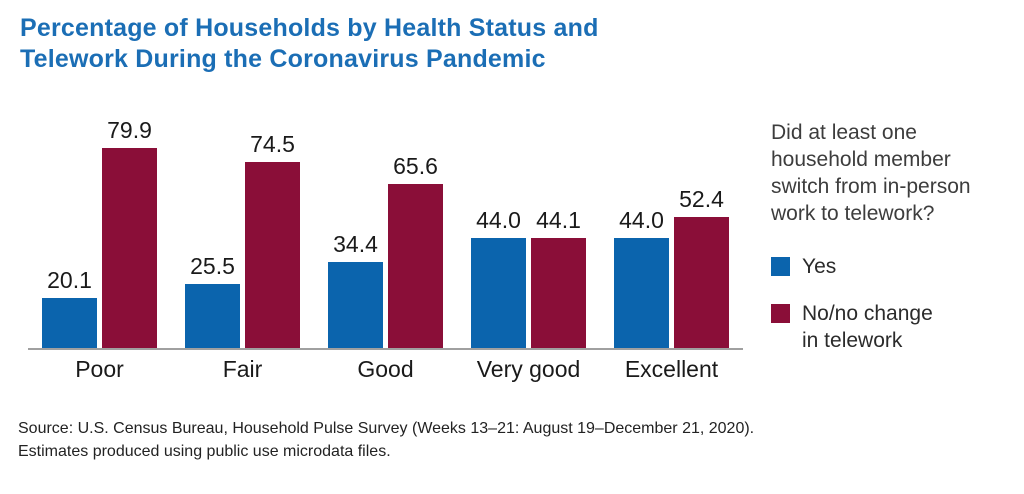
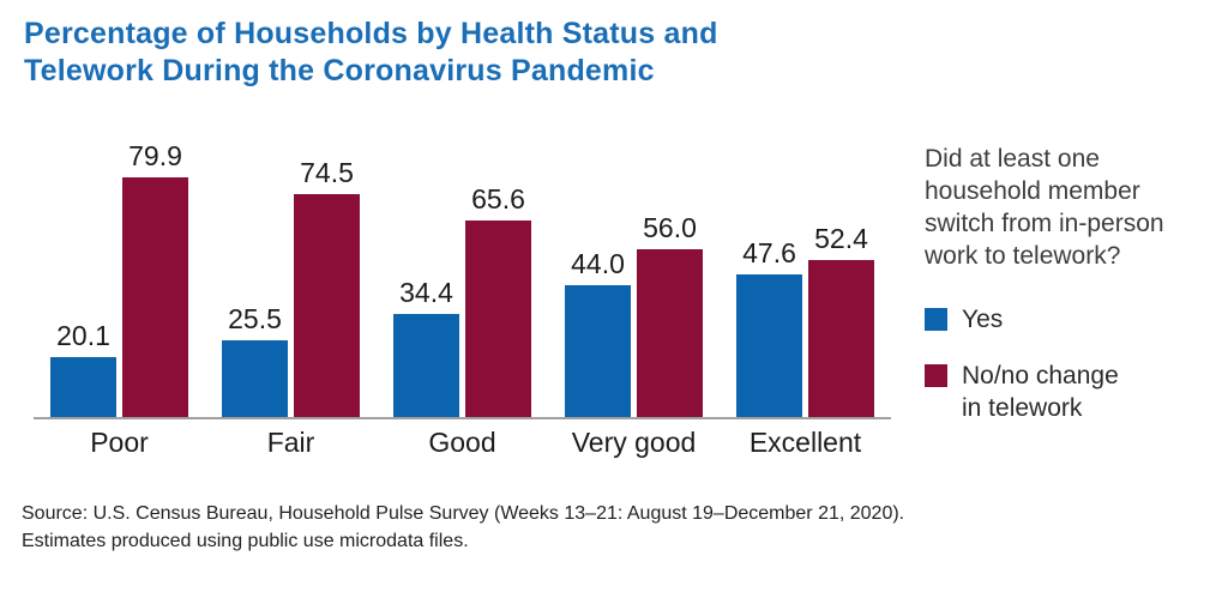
No/no change in telework/Very good: 44.1 -> 56.0
Yes/Excellent: 44.0 -> 47.6
